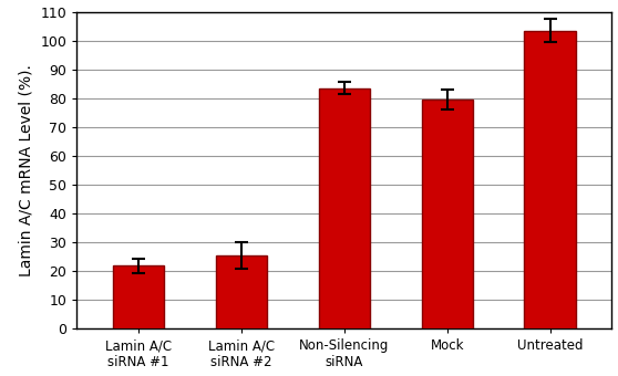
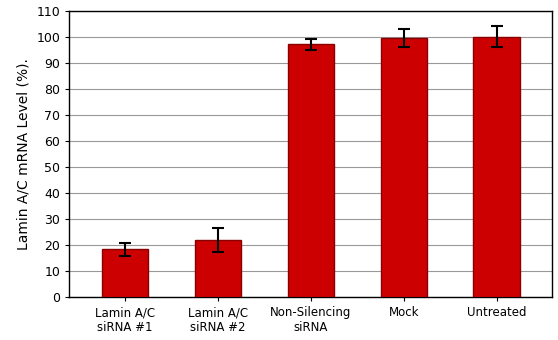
Lamin A/C siRNA #1: 22.0 -> 18.5
Lamin A/C siRNA #2: 25.5 -> 22.0
Non-Silencing siRNA: 83.5 -> 97.0
Mock: 79.5 -> 99.5
Untreated: 103.5 -> 100.0
